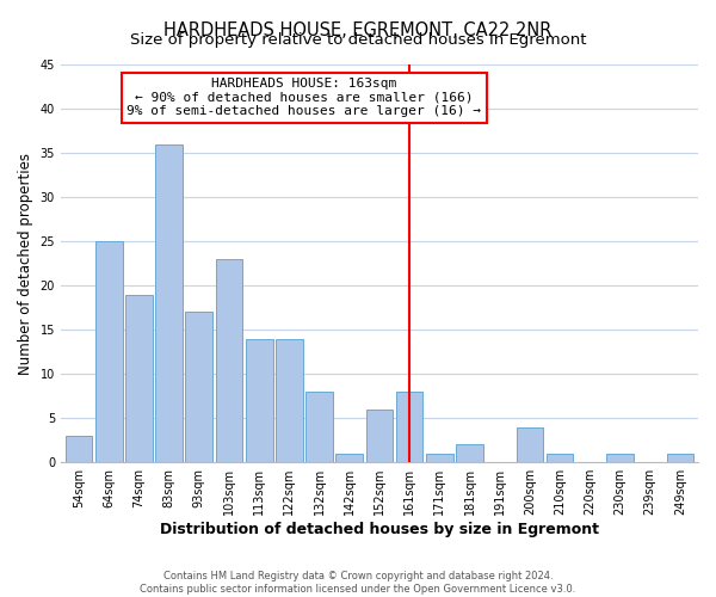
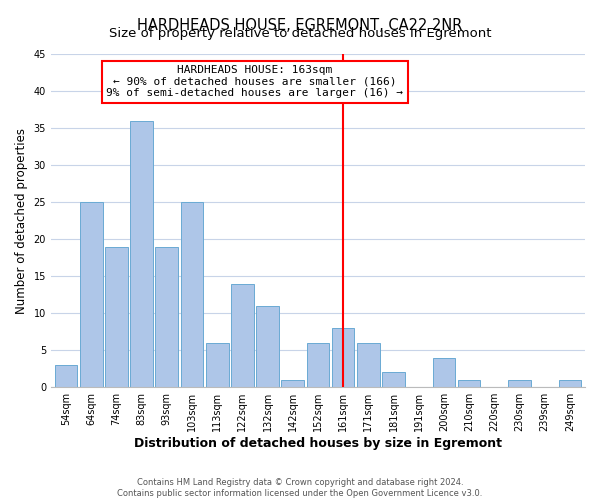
93sqm: 17 -> 19
103sqm: 23 -> 25
113sqm: 14 -> 6
132sqm: 8 -> 11
171sqm: 1 -> 6
